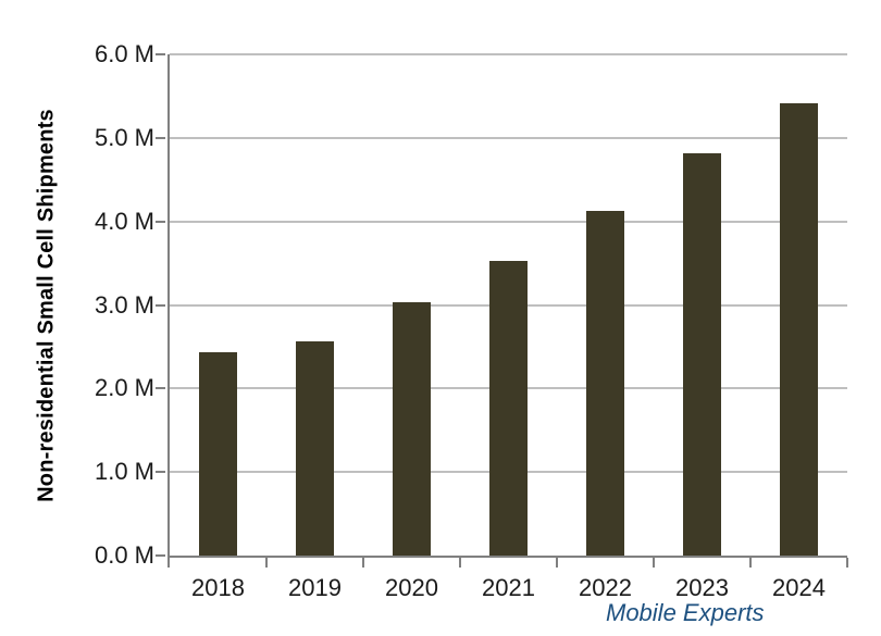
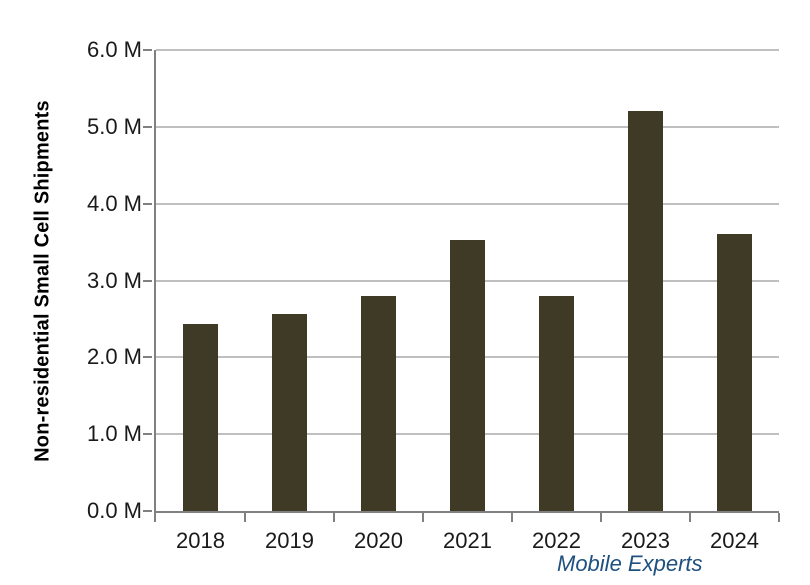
2020: 3.0M -> 2.8M
2022: 4.1M -> 2.8M
2023: 4.8M -> 5.2M
2024: 5.4M -> 3.6M
